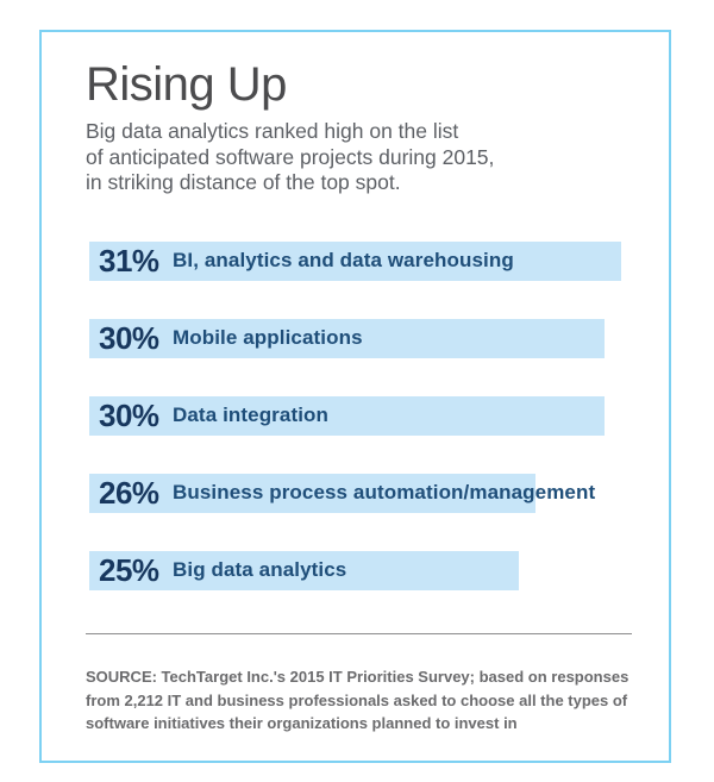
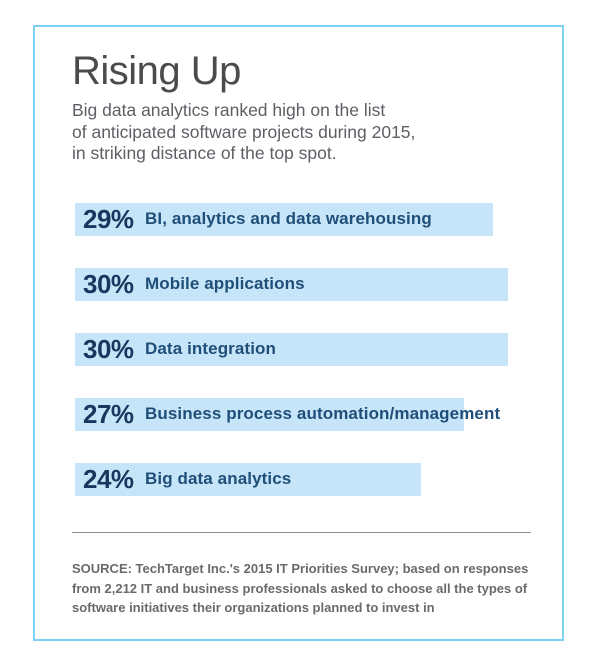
BI, analytics and data warehousing: 31% -> 29%
Business process automation/management: 26% -> 27%
Big data analytics: 25% -> 24%
